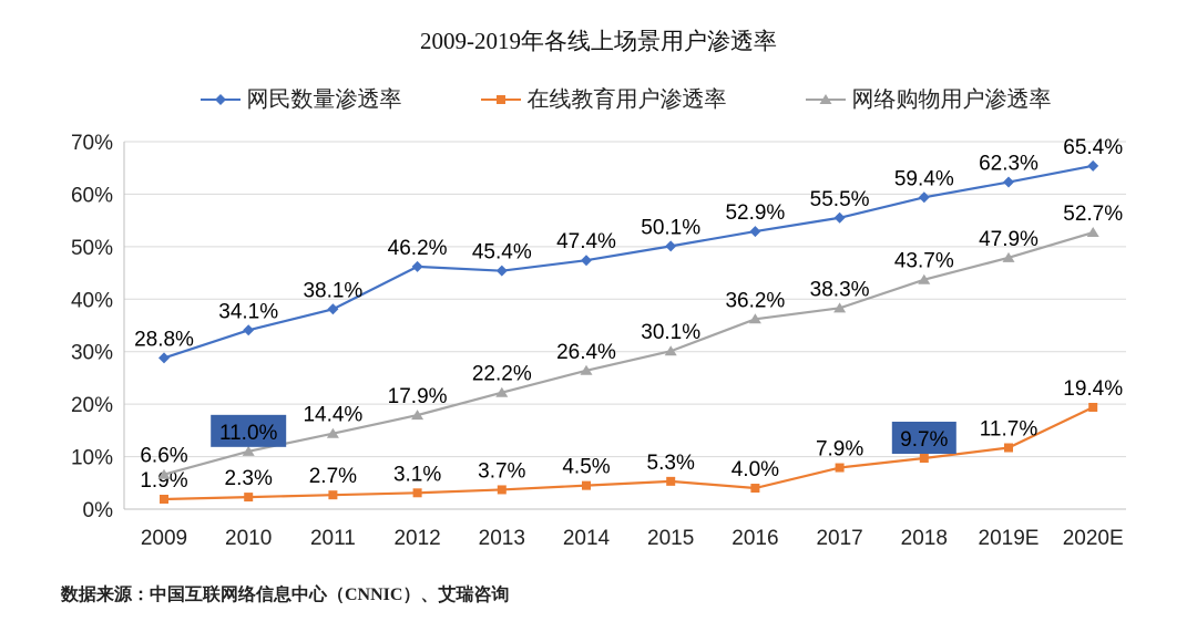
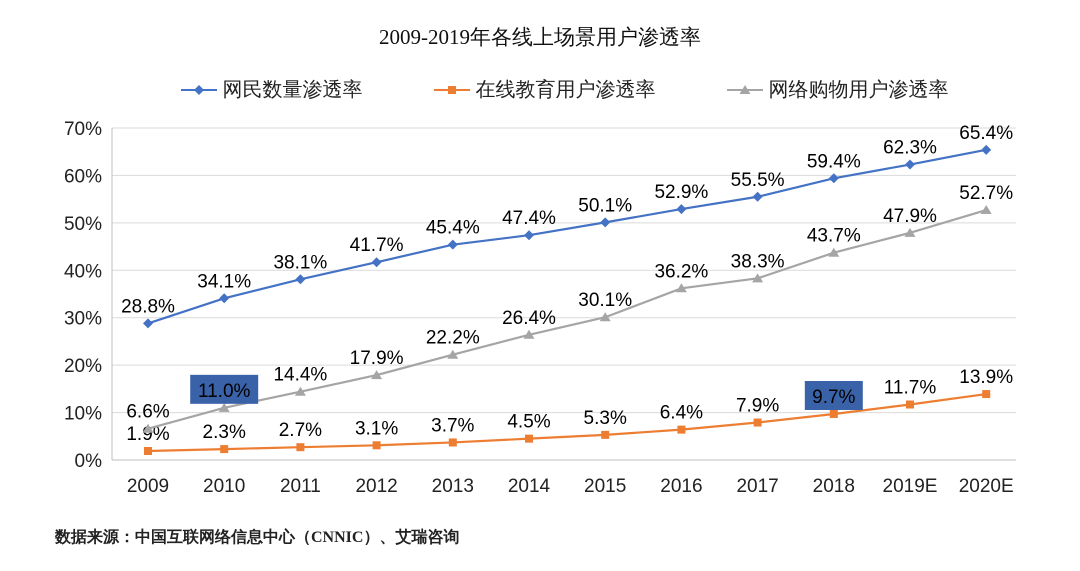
网民数量渗透率/2012: 46.2% -> 41.7%
在线教育用户渗透率/2016: 4.0% -> 6.4%
在线教育用户渗透率/2020E: 19.4% -> 13.9%
